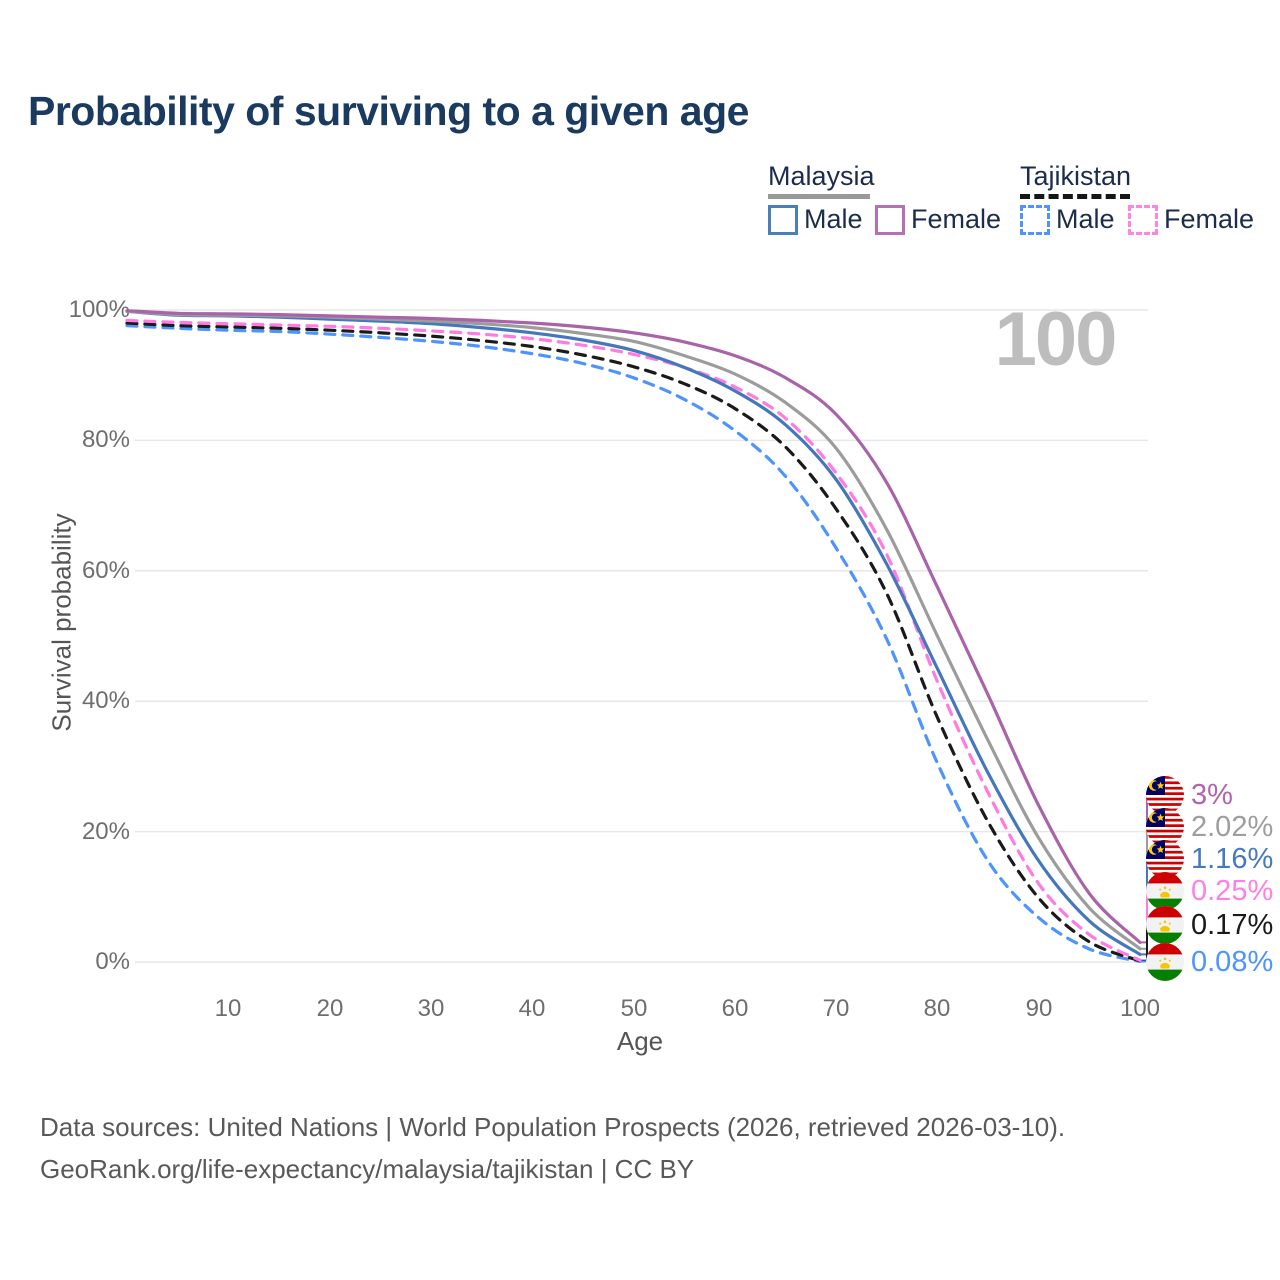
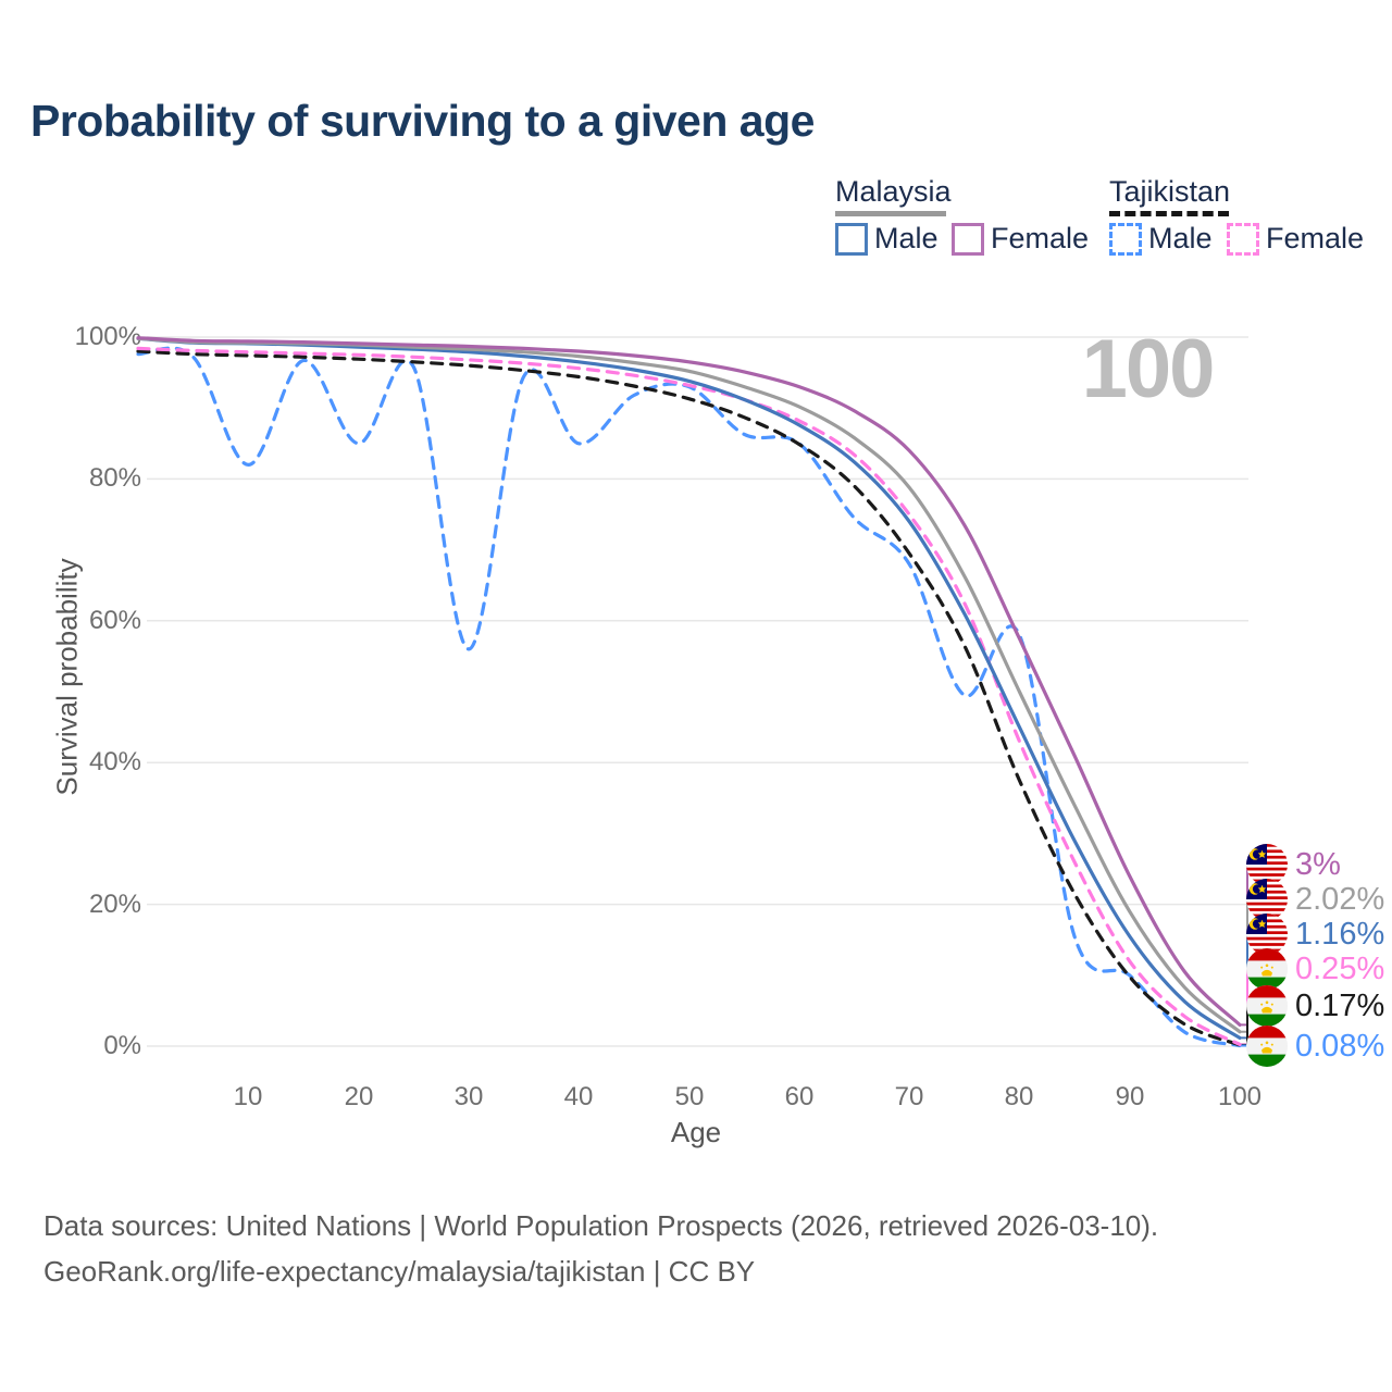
Tajikistan Male/10: 97% -> 82%
Tajikistan Male/20: 96% -> 85%
Tajikistan Male/30: 95% -> 56%
Tajikistan Male/40: 93% -> 85%
Tajikistan Male/50: 90% -> 93%
Tajikistan Male/60: 82% -> 85%
Tajikistan Male/70: 64% -> 68%
Tajikistan Male/80: 30% -> 58%
Tajikistan Male/90: 7% -> 10%
